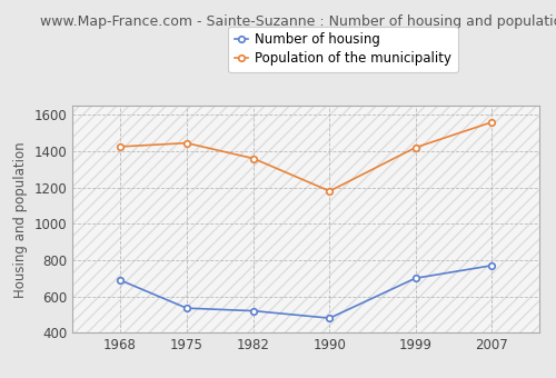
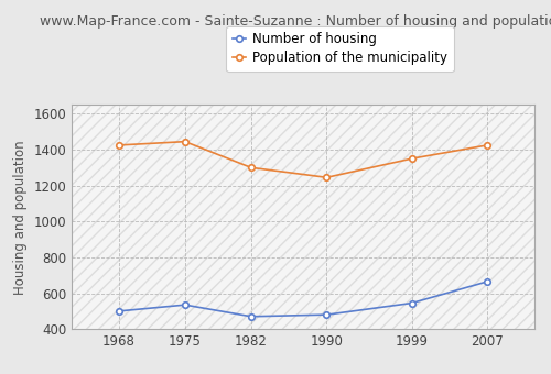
Number of housing/1968: 690 -> 500
Number of housing/1982: 520 -> 470
Population of the municipality/1982: 1360 -> 1300
Population of the municipality/1990: 1180 -> 1240
Number of housing/1999: 700 -> 540
Population of the municipality/1999: 1420 -> 1350
Number of housing/2007: 770 -> 660
Population of the municipality/2007: 1560 -> 1420
